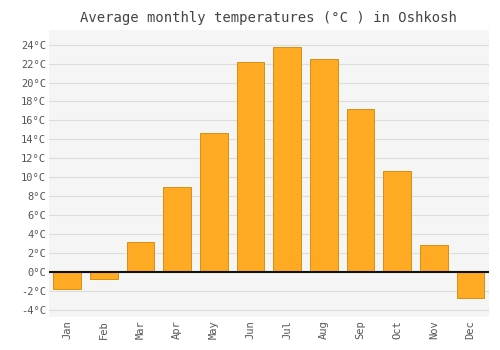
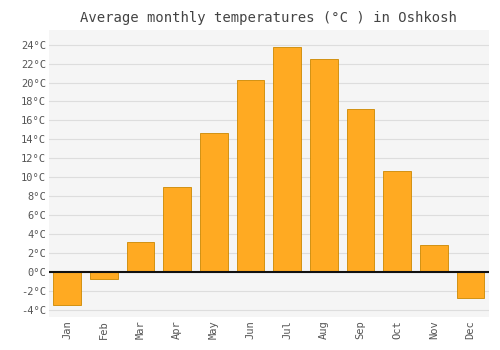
Jan: -1.8°C -> -3.5°C
Jun: 22.2°C -> 20.3°C
